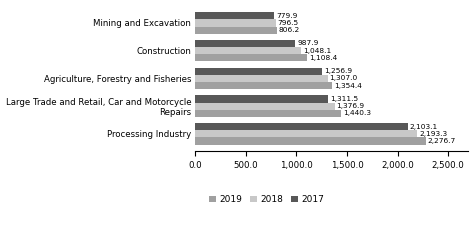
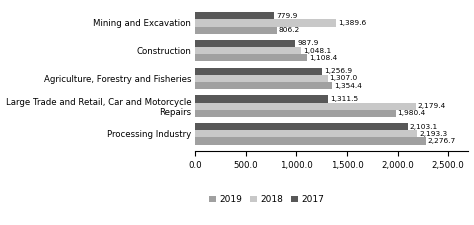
2018/Mining and Excavation: 796.5 -> 1,389.6
2018/Large Trade and Retail, Car and Motorcycle Repairs: 1,376.9 -> 2,179.4
2019/Large Trade and Retail, Car and Motorcycle Repairs: 1,440.3 -> 1,980.4
